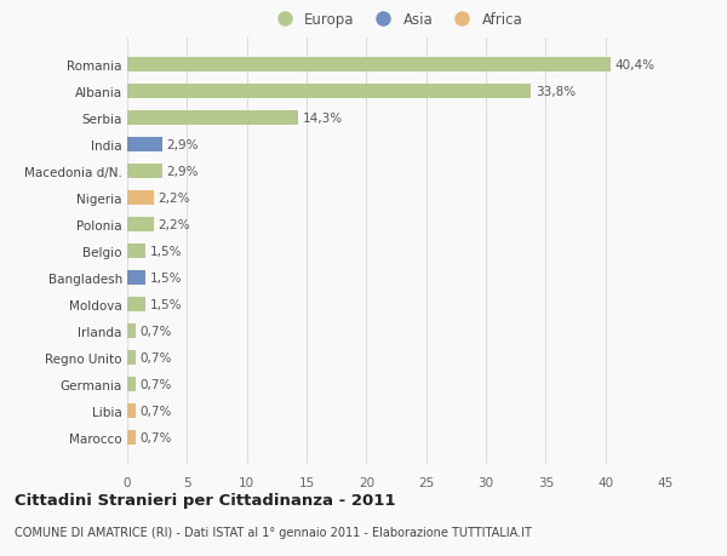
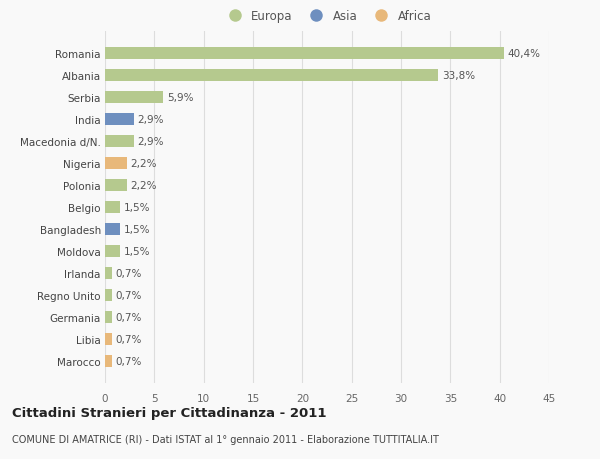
Serbia: 14,3% -> 5,9%
